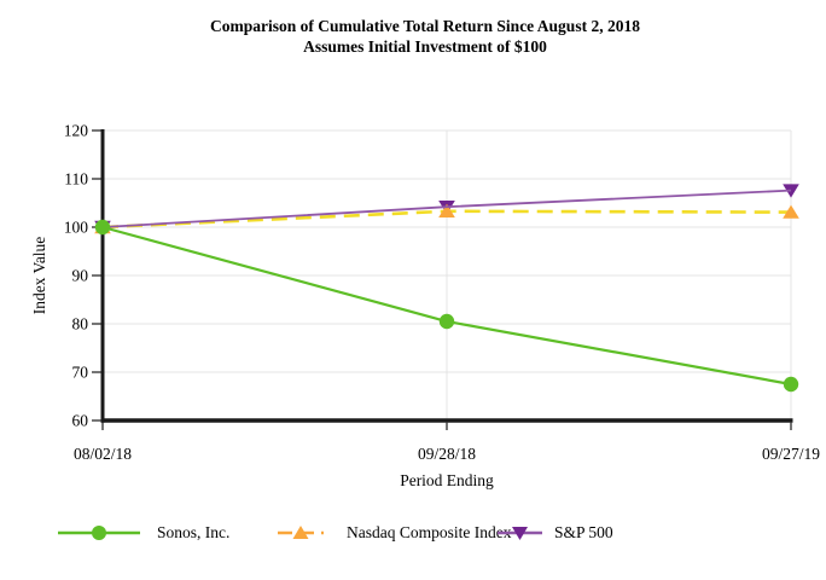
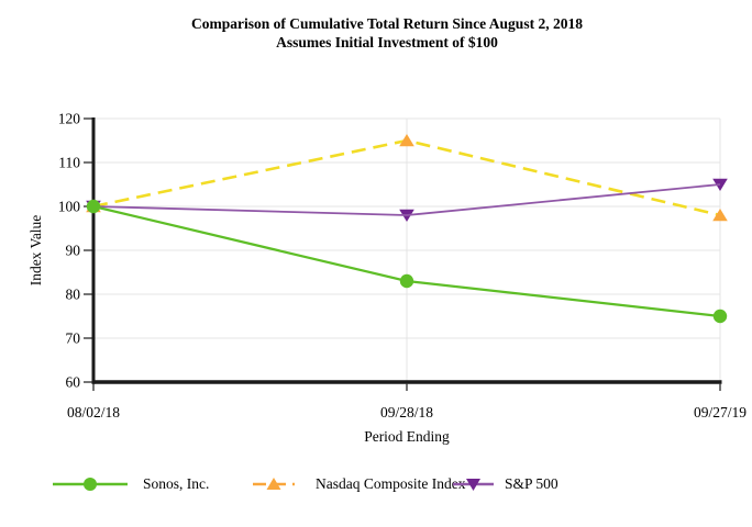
Sonos, Inc./09/28/18: 80 -> 83
Nasdaq Composite Index/09/28/18: 103 -> 115
S&P 500/09/28/18: 104 -> 98
Sonos, Inc./09/27/19: 68 -> 75
Nasdaq Composite Index/09/27/19: 103 -> 98
S&P 500/09/27/19: 108 -> 105
